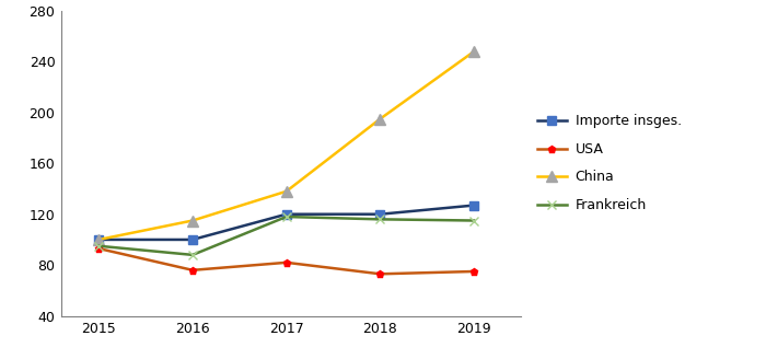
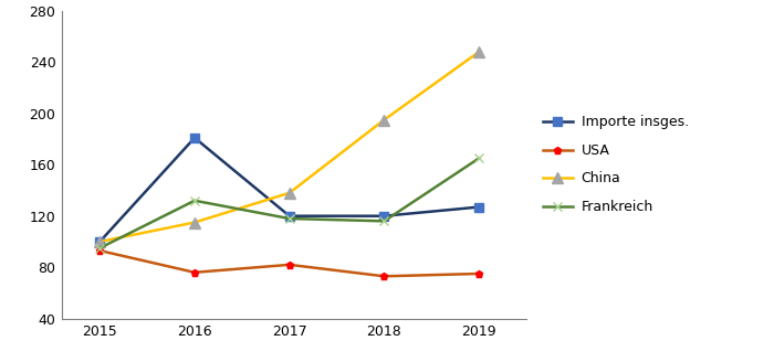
Importe insges./2016: 100 -> 181
Frankreich/2016: 88 -> 132
Frankreich/2019: 115 -> 165
